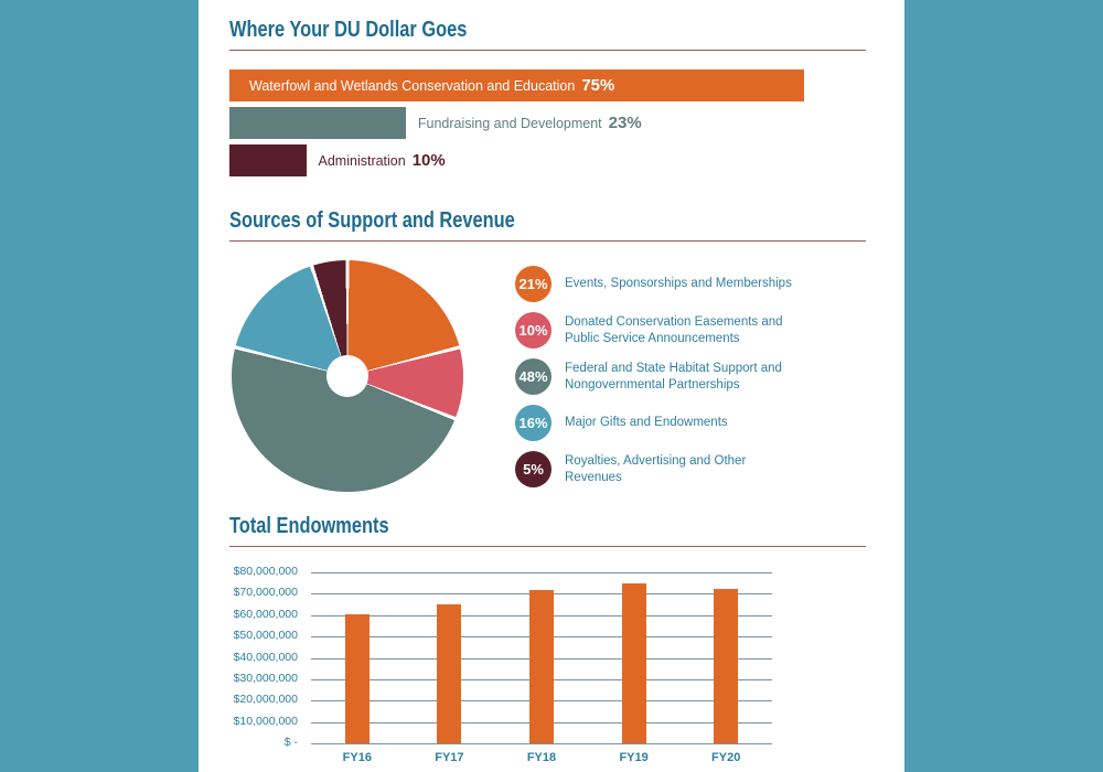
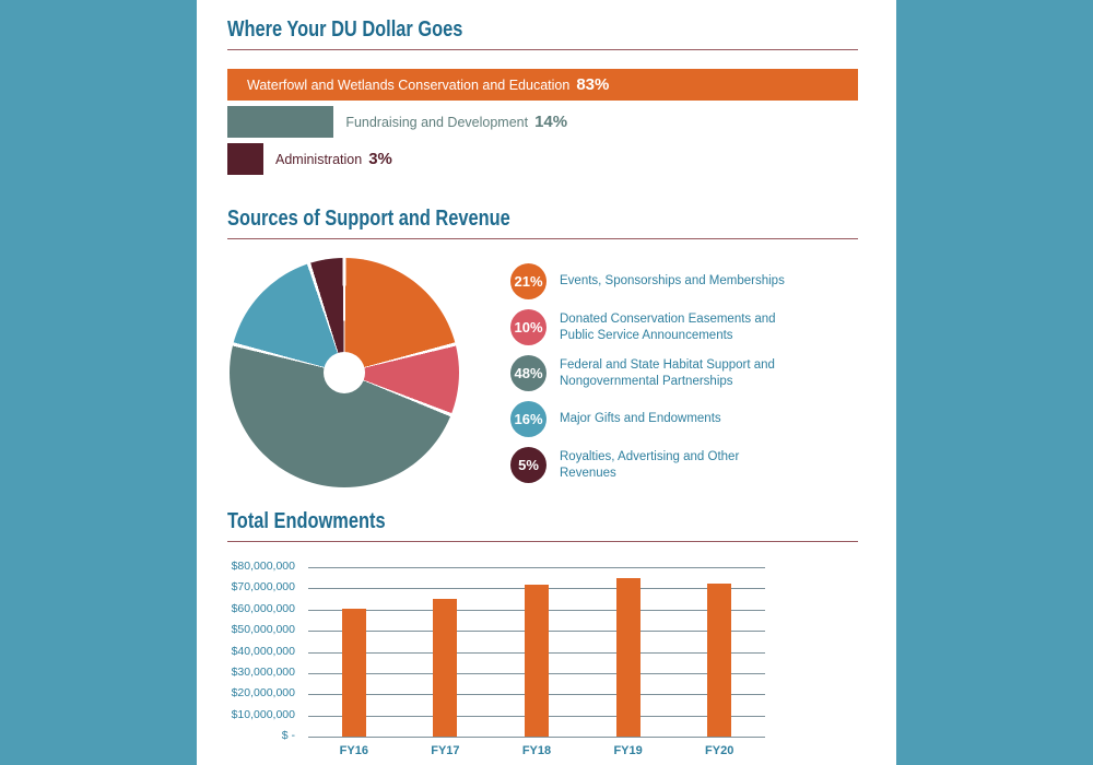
Where Your DU Dollar Goes/Waterfowl and Wetlands Conservation and Education: 75% -> 83%
Where Your DU Dollar Goes/Fundraising and Development: 23% -> 14%
Where Your DU Dollar Goes/Administration: 10% -> 3%
